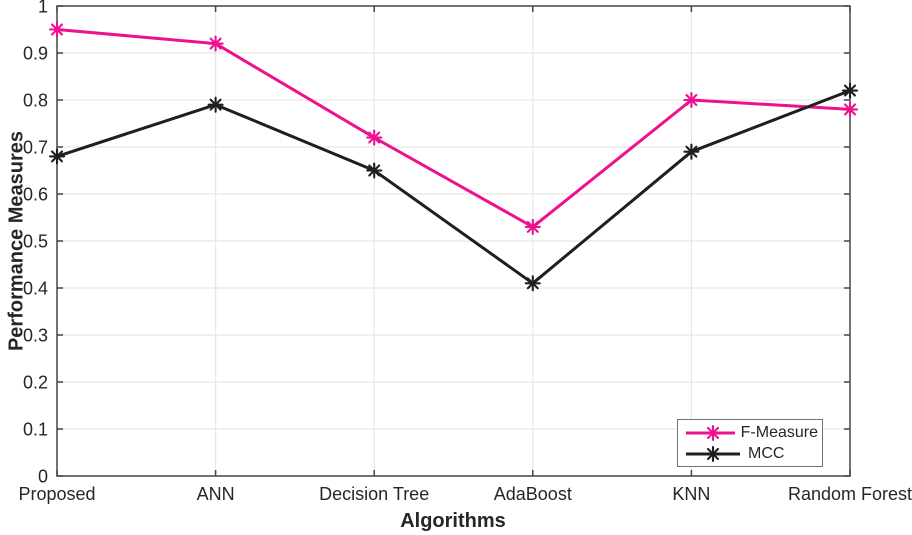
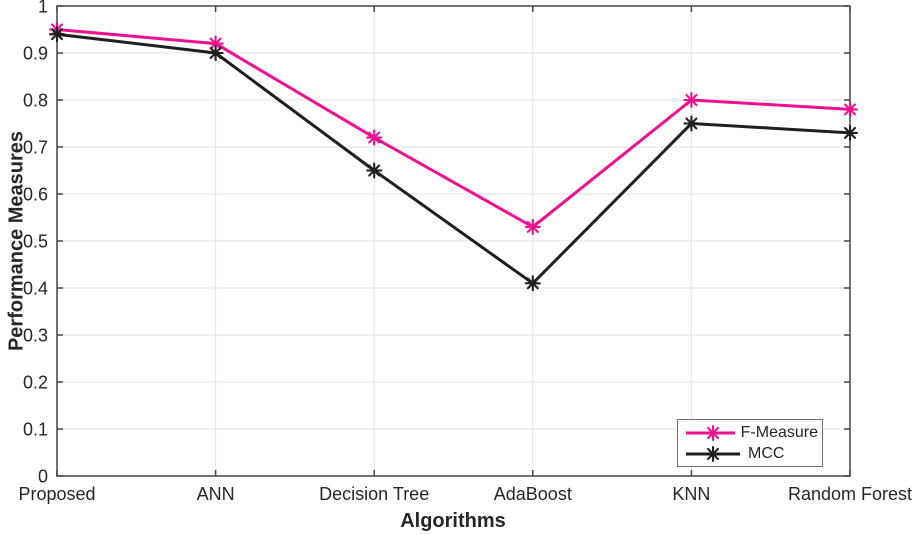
MCC/Proposed: 0.68 -> 0.94
MCC/ANN: 0.79 -> 0.90
MCC/KNN: 0.69 -> 0.75
MCC/Random Forest: 0.82 -> 0.73
